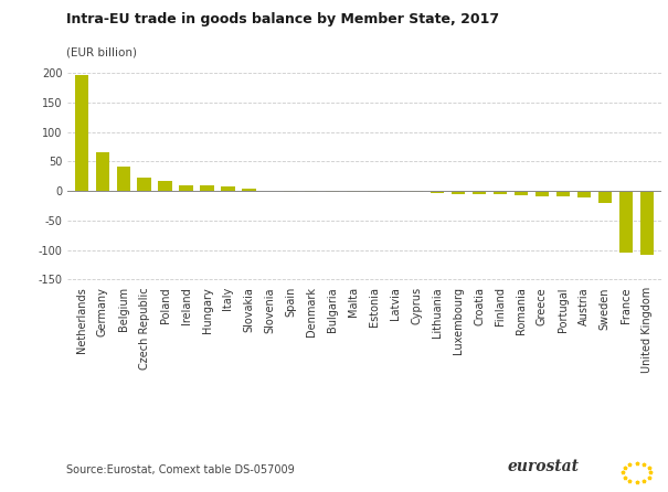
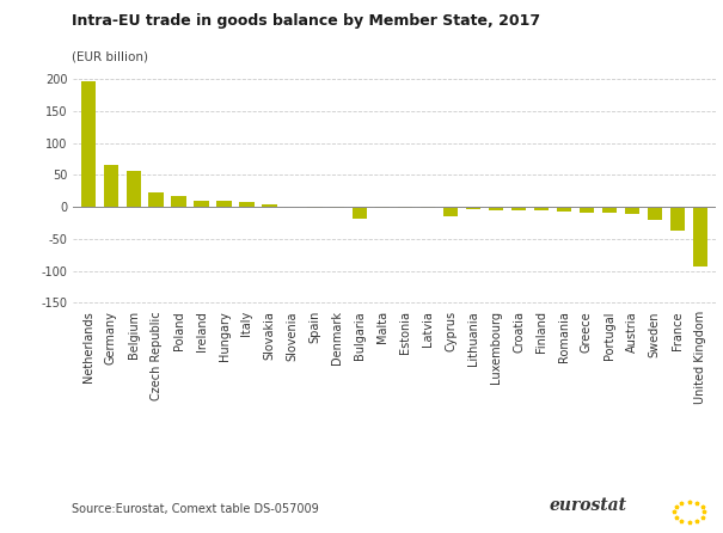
Belgium: 42 -> 56
Bulgaria: -1 -> -18
Cyprus: -2 -> -14
France: -105 -> -38
United Kingdom: -108 -> -94
